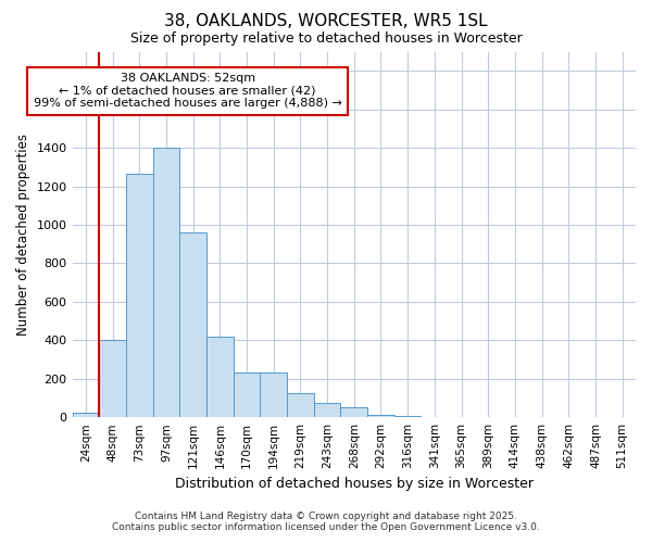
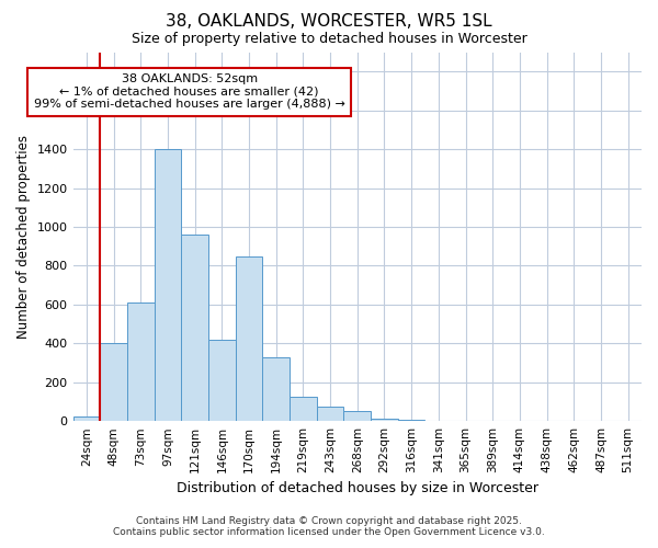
73sqm: 1260 -> 610
170sqm: 240 -> 850
194sqm: 240 -> 330
